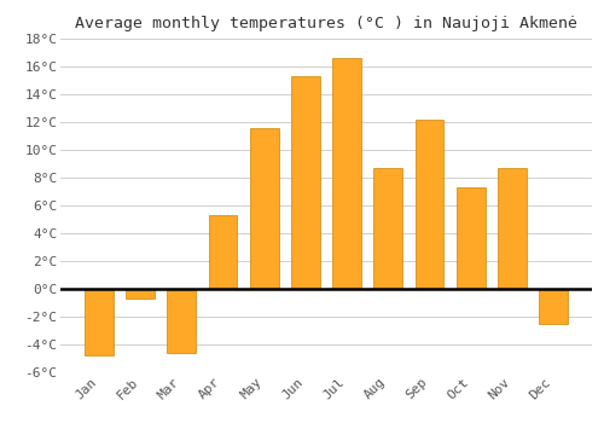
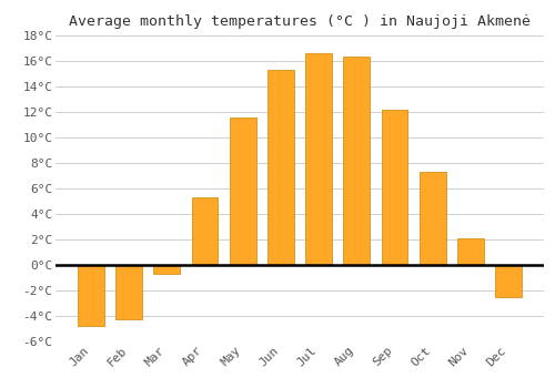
Feb: -0.7°C -> -4.3°C
Mar: -4.6°C -> -0.7°C
Aug: 8.7°C -> 16.3°C
Nov: 8.7°C -> 2.1°C
